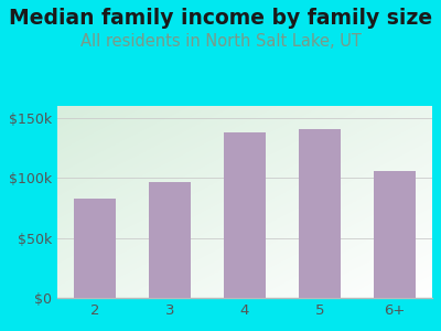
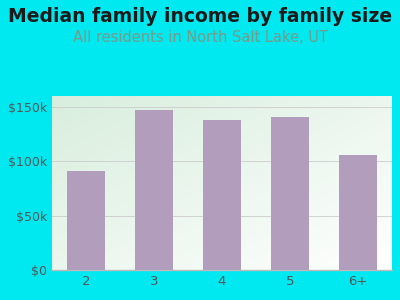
2: $83k -> $91k
3: $97k -> $147k
